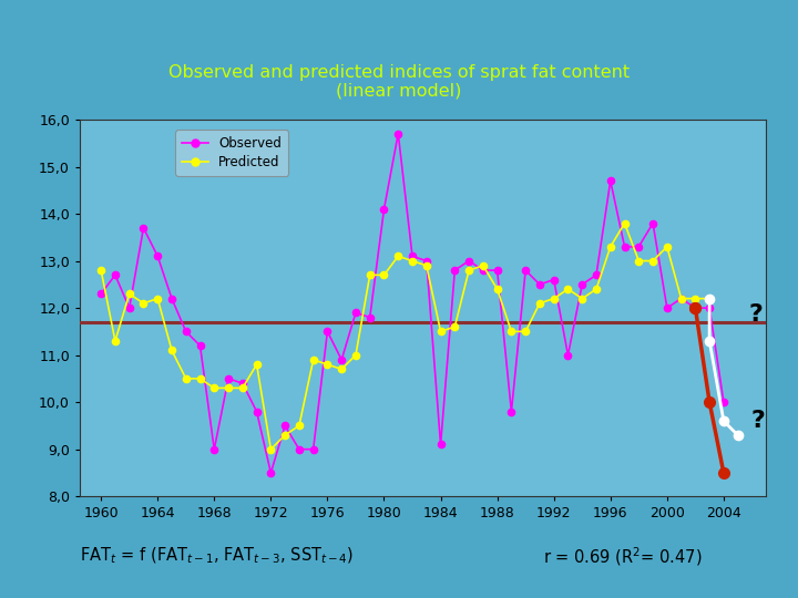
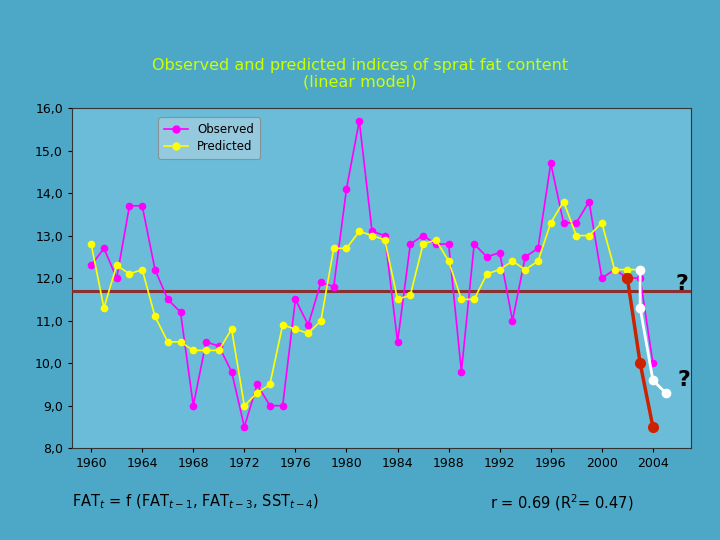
Observed/1964: 13,1 -> 13,7
Observed/1984: 9,1 -> 10,5
